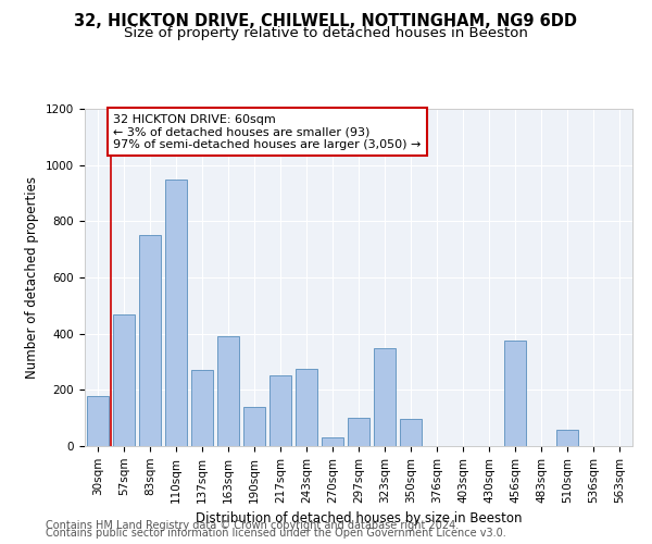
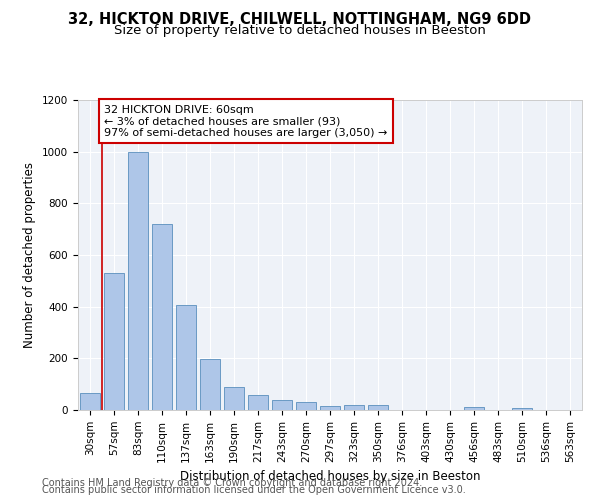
30sqm: 180 -> 65
57sqm: 470 -> 530
83sqm: 750 -> 1000
110sqm: 950 -> 720
137sqm: 270 -> 405
163sqm: 390 -> 198
190sqm: 140 -> 88
217sqm: 250 -> 60
243sqm: 275 -> 40
297sqm: 100 -> 17
323sqm: 350 -> 20
350sqm: 95 -> 18
456sqm: 375 -> 10
510sqm: 60 -> 8
